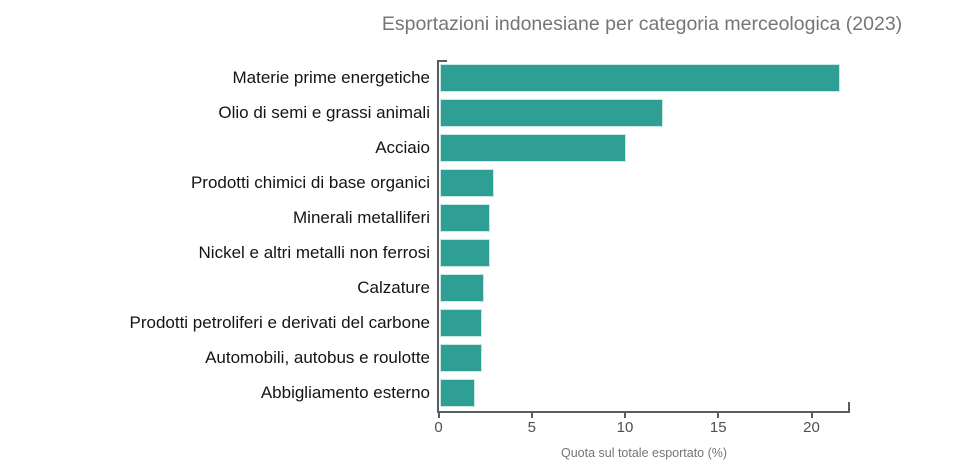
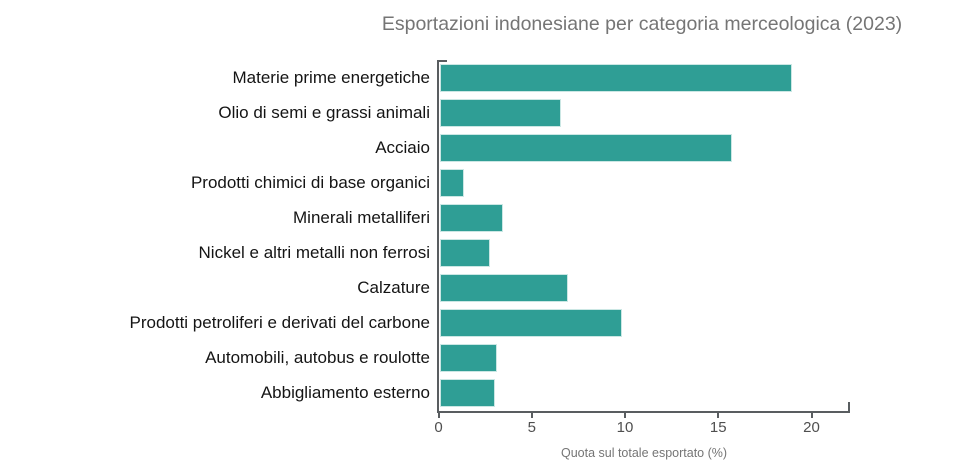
Materie prime energetiche: 21.5 -> 18.9
Olio di semi e grassi animali: 12.0 -> 6.5
Acciaio: 10.0 -> 15.7
Prodotti chimici di base organici: 2.9 -> 1.3
Minerali metalliferi: 2.7 -> 3.4
Calzature: 2.4 -> 6.9
Prodotti petroliferi e derivati del carbone: 2.3 -> 9.8
Automobili, autobus e roulotte: 2.3 -> 3.1
Abbigliamento esterno: 1.9 -> 3.0
